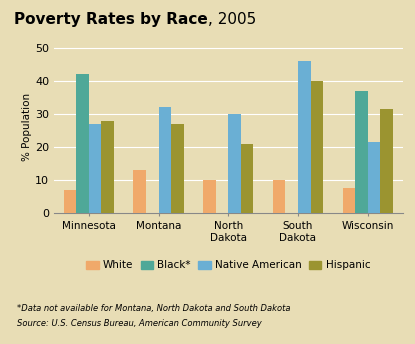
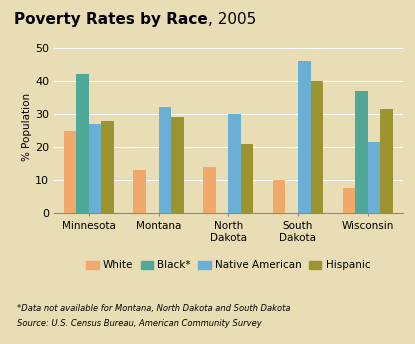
White/Minnesota: 7.0 -> 25.0
Hispanic/Montana: 27.0 -> 29.0
White/North Dakota: 10.0 -> 14.0
